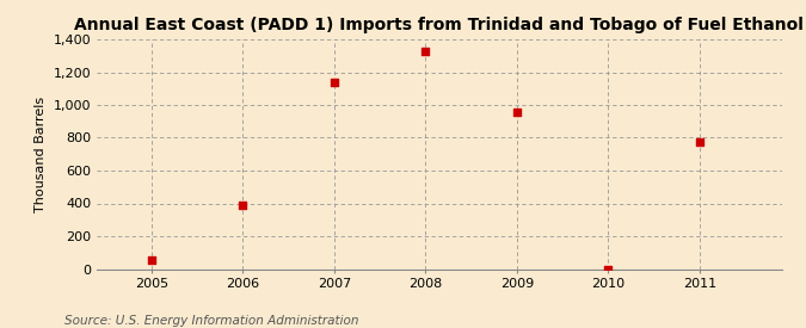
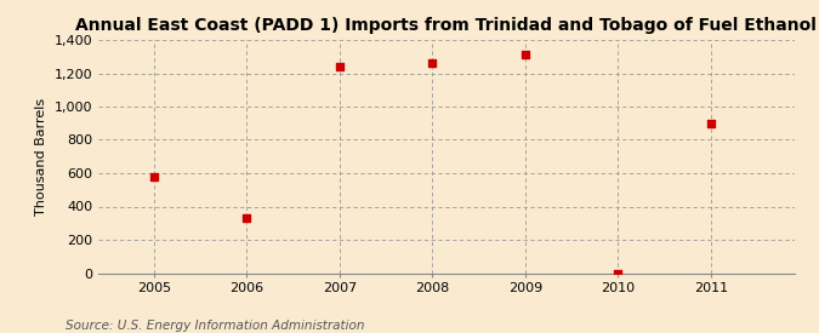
2005: 60 -> 580
2006: 390 -> 330
2007: 1,140 -> 1,240
2008: 1,330 -> 1,260
2009: 960 -> 1,310
2011: 780 -> 900
